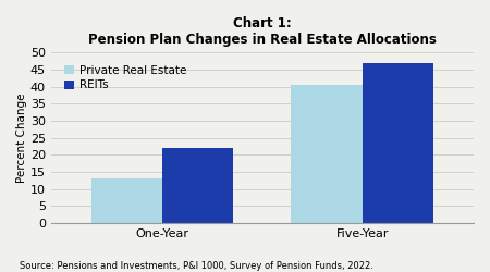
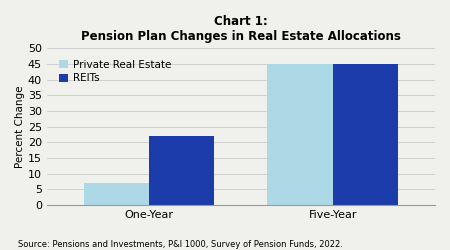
Private Real Estate/One-Year: 13.0 -> 7.0
Private Real Estate/Five-Year: 40.5 -> 45.0
REITs/Five-Year: 47 -> 45
